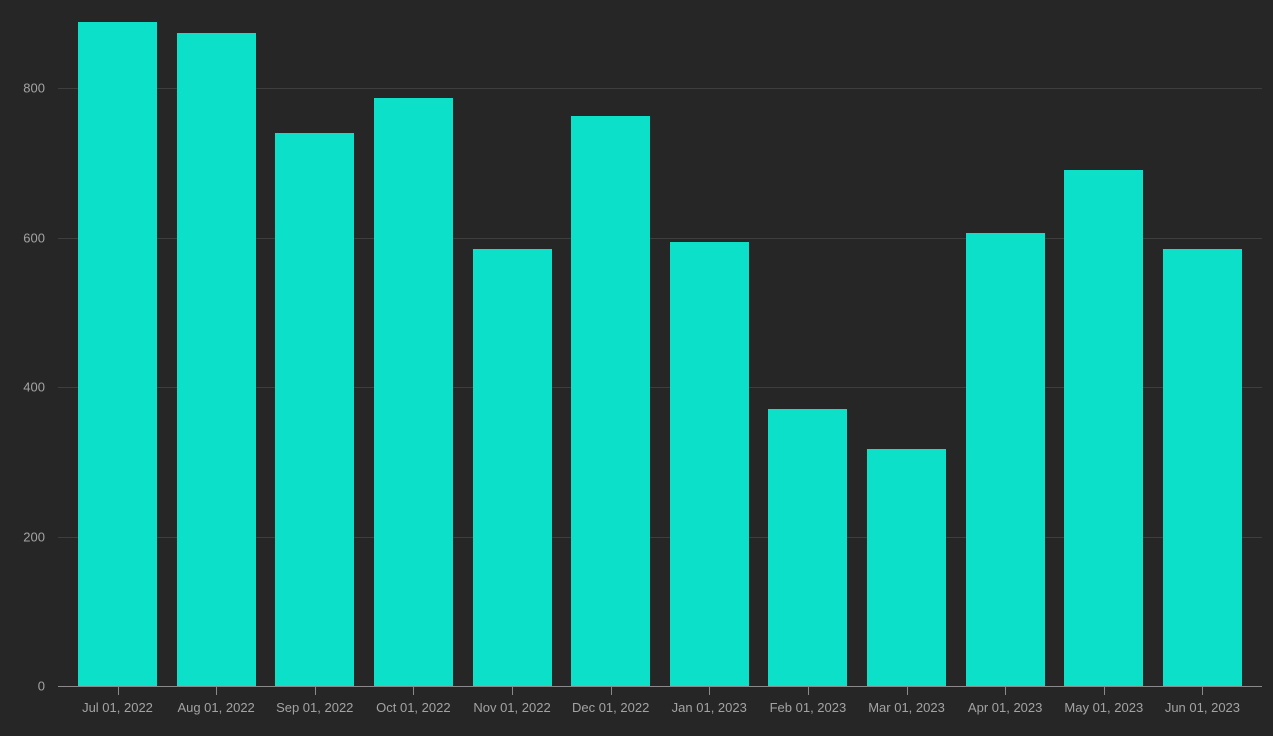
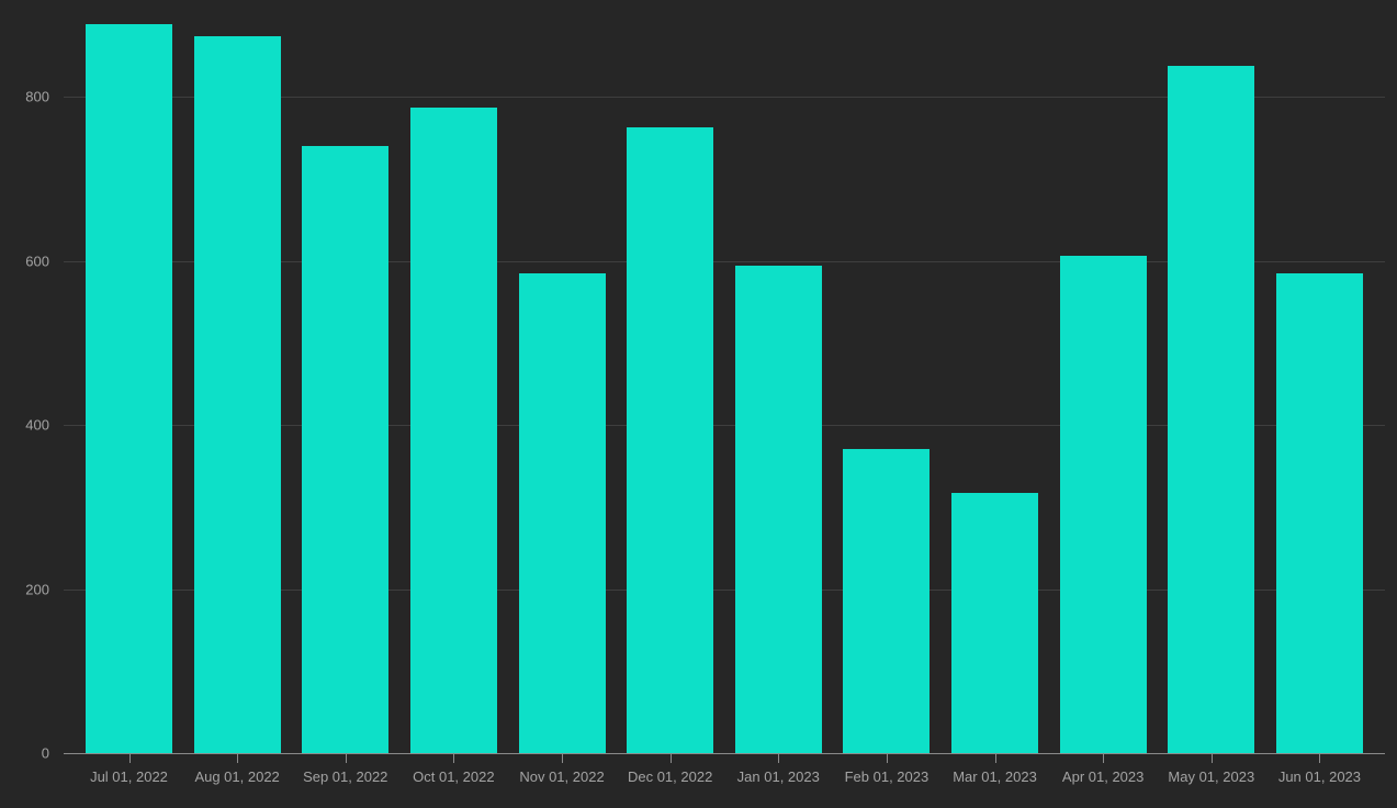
May 01, 2023: 690 -> 840
